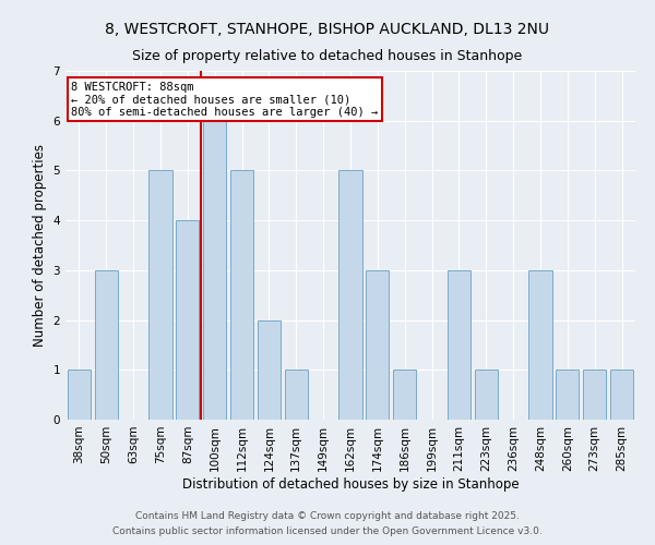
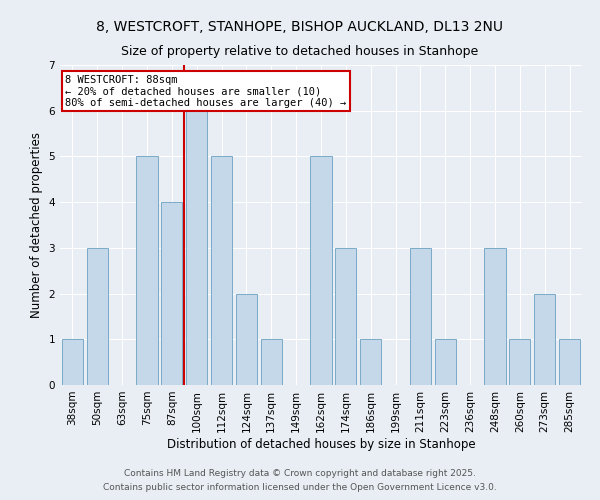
273sqm: 1 -> 2
